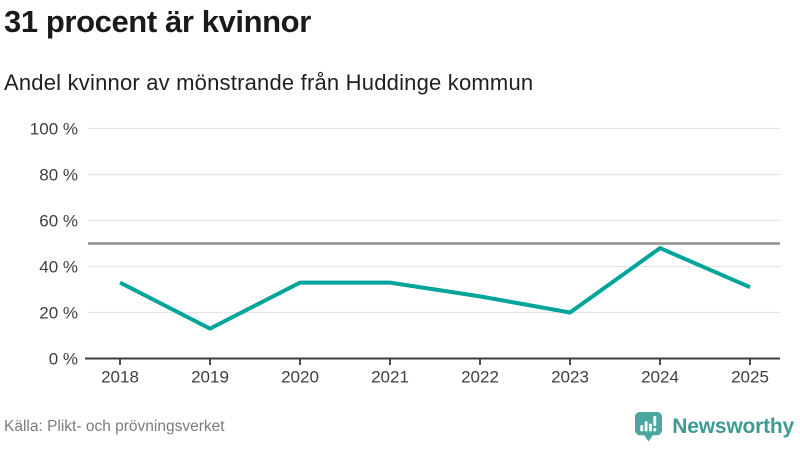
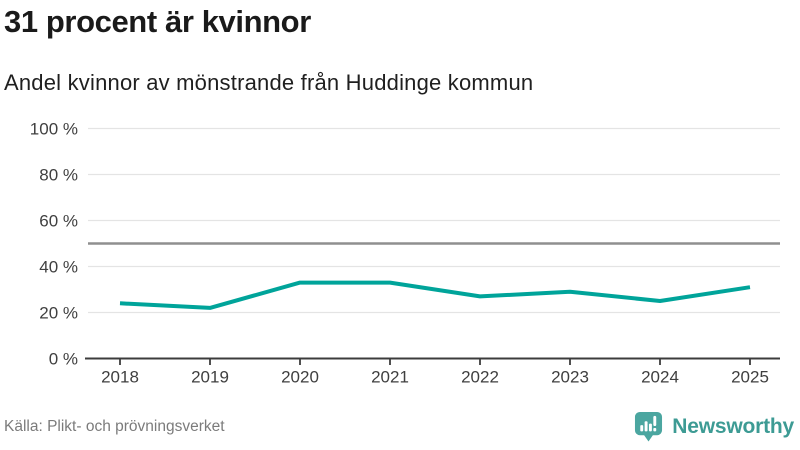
2018: 33% -> 24%
2019: 13% -> 22%
2023: 20% -> 29%
2024: 48% -> 25%
